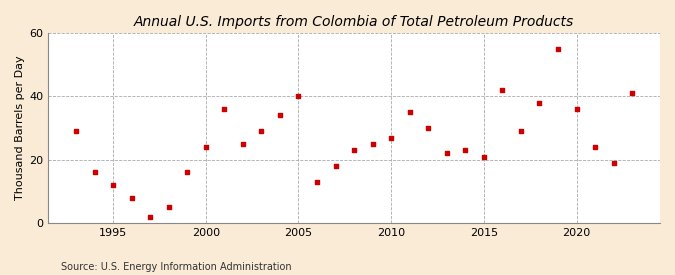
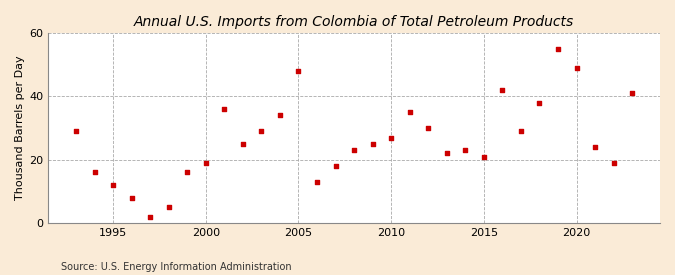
2000: 24 -> 19
2005: 40 -> 48
2020: 36 -> 49
